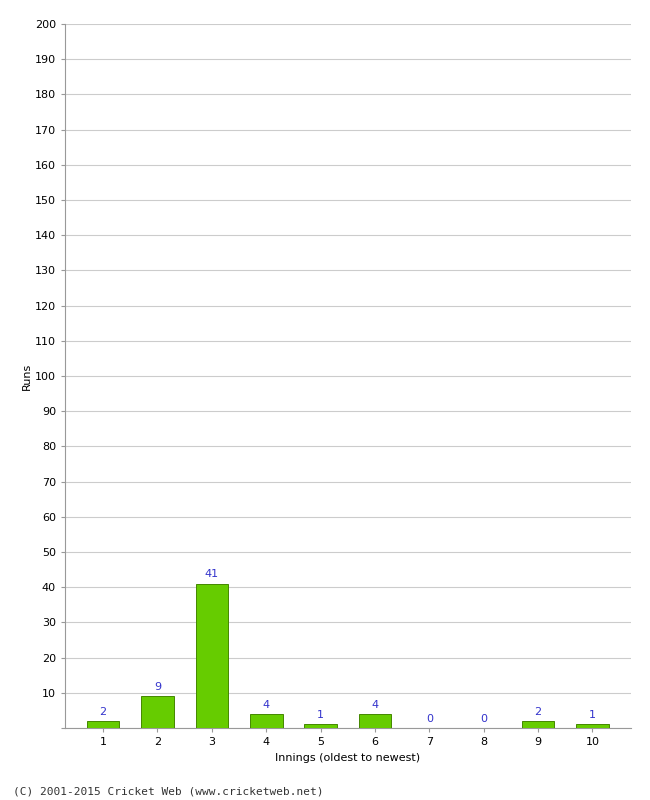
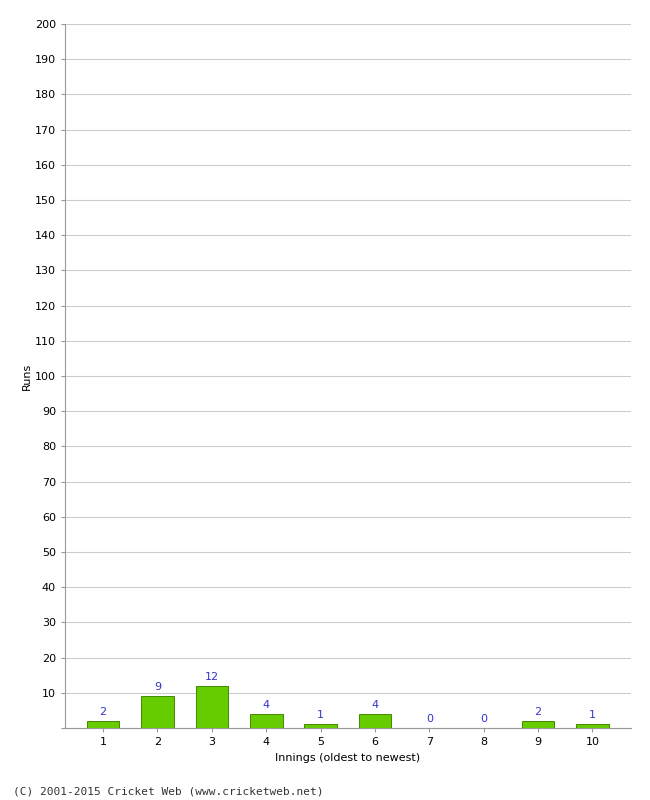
3: 41 -> 12
